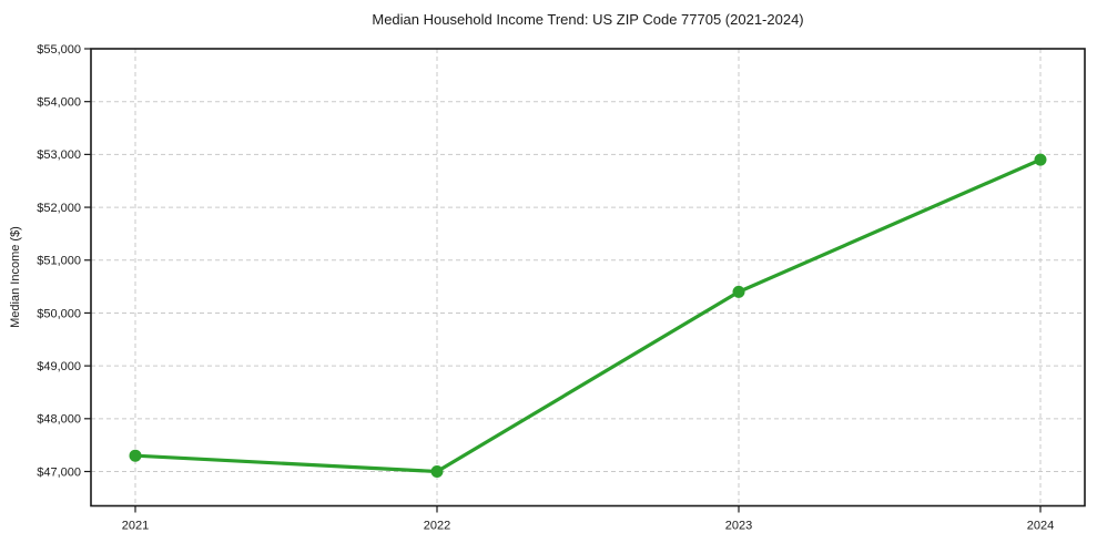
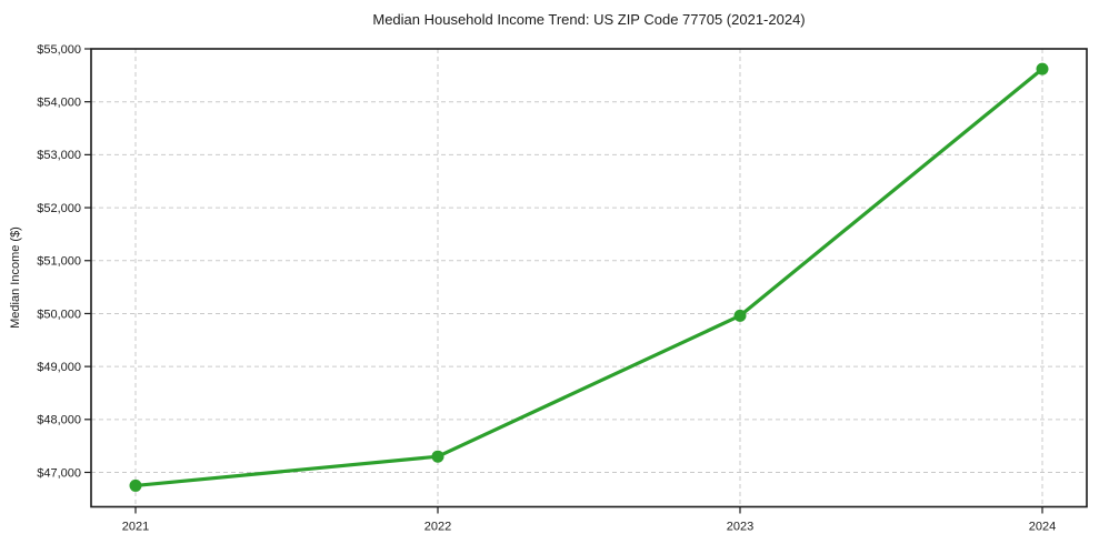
2021: $47300 -> $46800
2022: $47000 -> $47300
2023: $50400 -> $50000
2024: $52900 -> $54600
